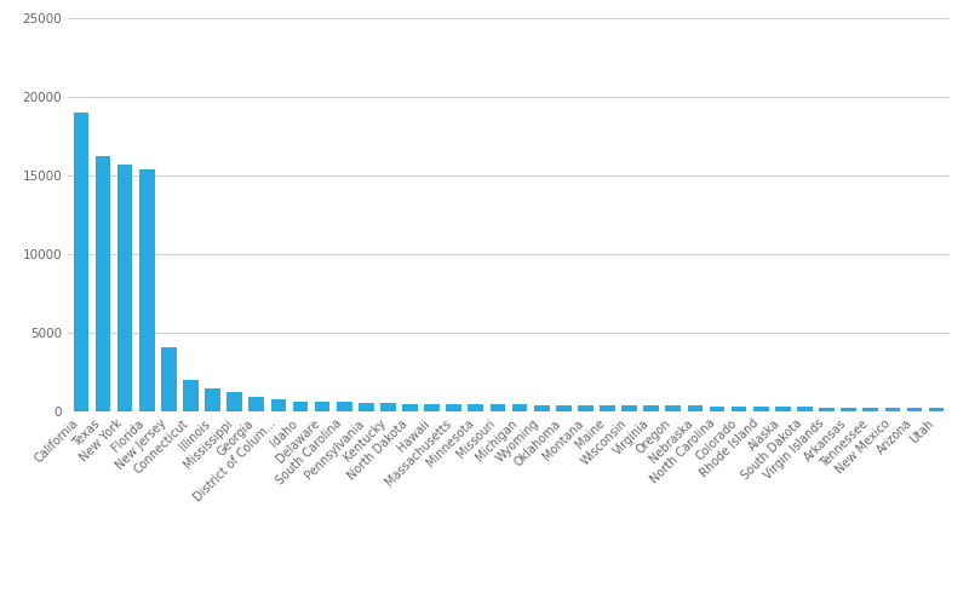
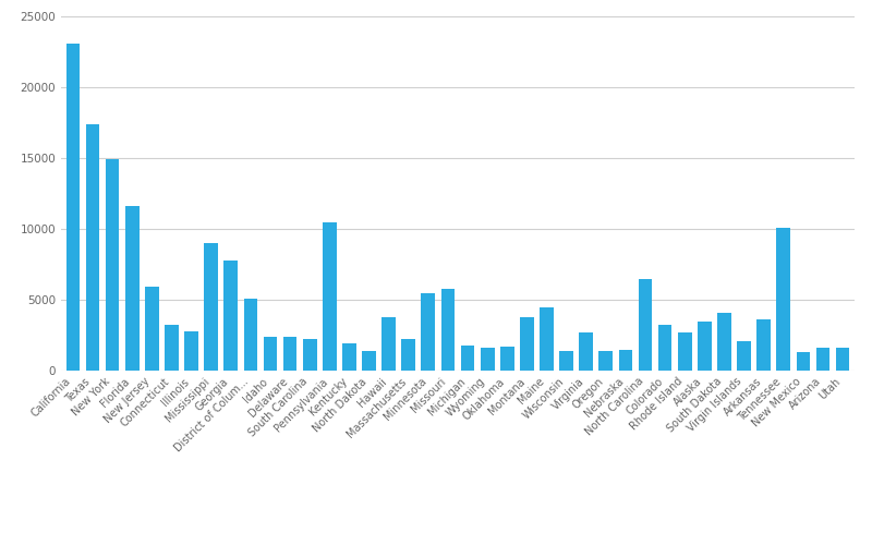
California: 19000 -> 23100
Texas: 16200 -> 17400
New York: 15700 -> 14900
Florida: 15400 -> 11600
New Jersey: 4100 -> 5900
Connecticut: 2000 -> 3200
Illinois: 1500 -> 2800
Mississippi: 1200 -> 9000
Georgia: 900 -> 7800
District of Colum...: 800 -> 5100
Idaho: 600 -> 2400
Delaware: 600 -> 2400
South Carolina: 600 -> 2200
Pennsylvania: 600 -> 10500
Kentucky: 500 -> 1900
North Dakota: 500 -> 1400
Hawaii: 500 -> 3800
Massachusetts: 500 -> 2200
Minnesota: 500 -> 5500
Missouri: 400 -> 5800
Michigan: 400 -> 1800
Wyoming: 400 -> 1600
Oklahoma: 400 -> 1700
Montana: 400 -> 3800
Maine: 400 -> 4500
Wisconsin: 400 -> 1400
Virginia: 400 -> 2700
Oregon: 400 -> 1400
Nebraska: 400 -> 1500
North Carolina: 300 -> 6500
Colorado: 300 -> 3200
Rhode Island: 300 -> 2700
Alaska: 300 -> 3500
South Dakota: 300 -> 4100
Virgin Islands: 300 -> 2100
Arkansas: 200 -> 3600
Tennessee: 200 -> 10100
New Mexico: 200 -> 1300
Arizona: 200 -> 1600
Utah: 200 -> 1600
